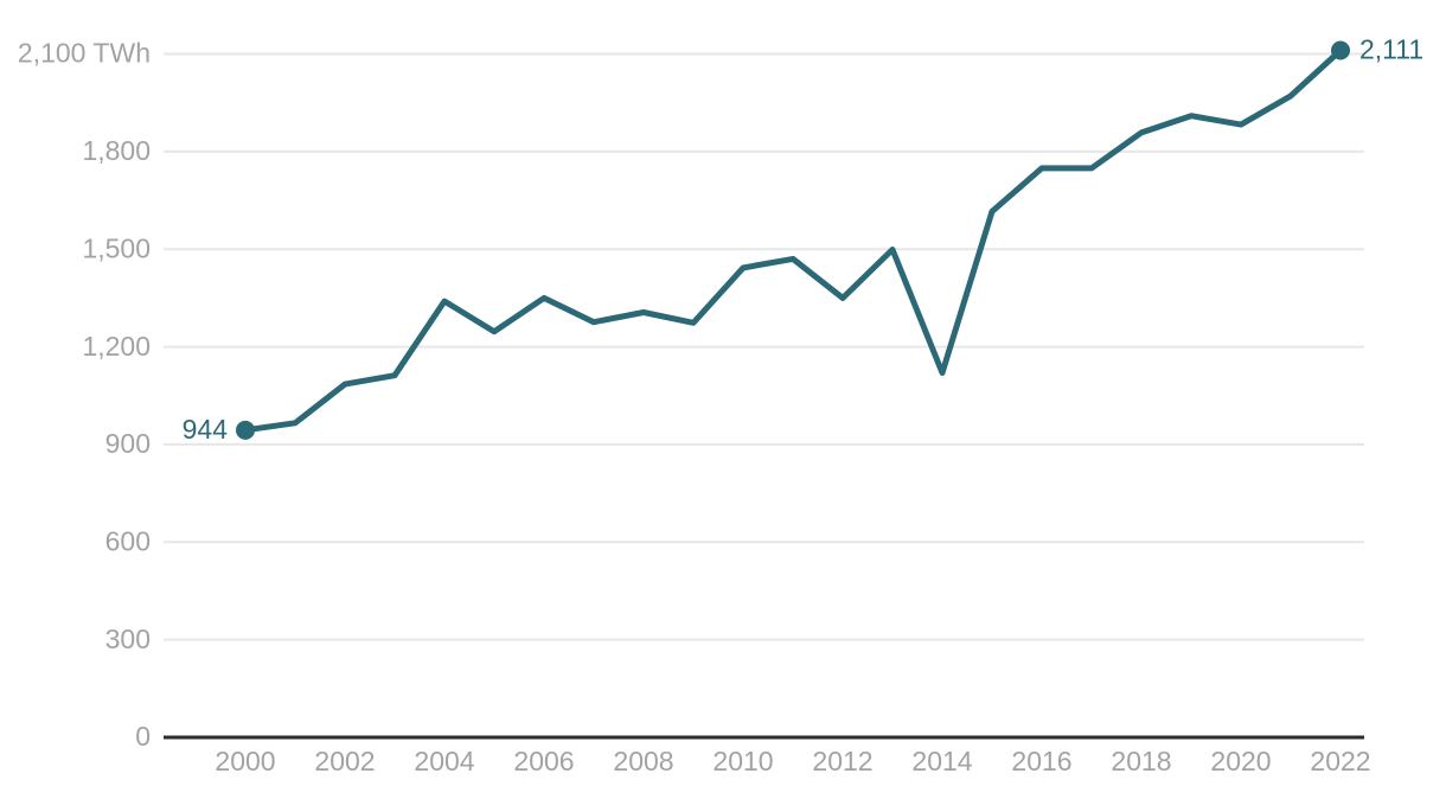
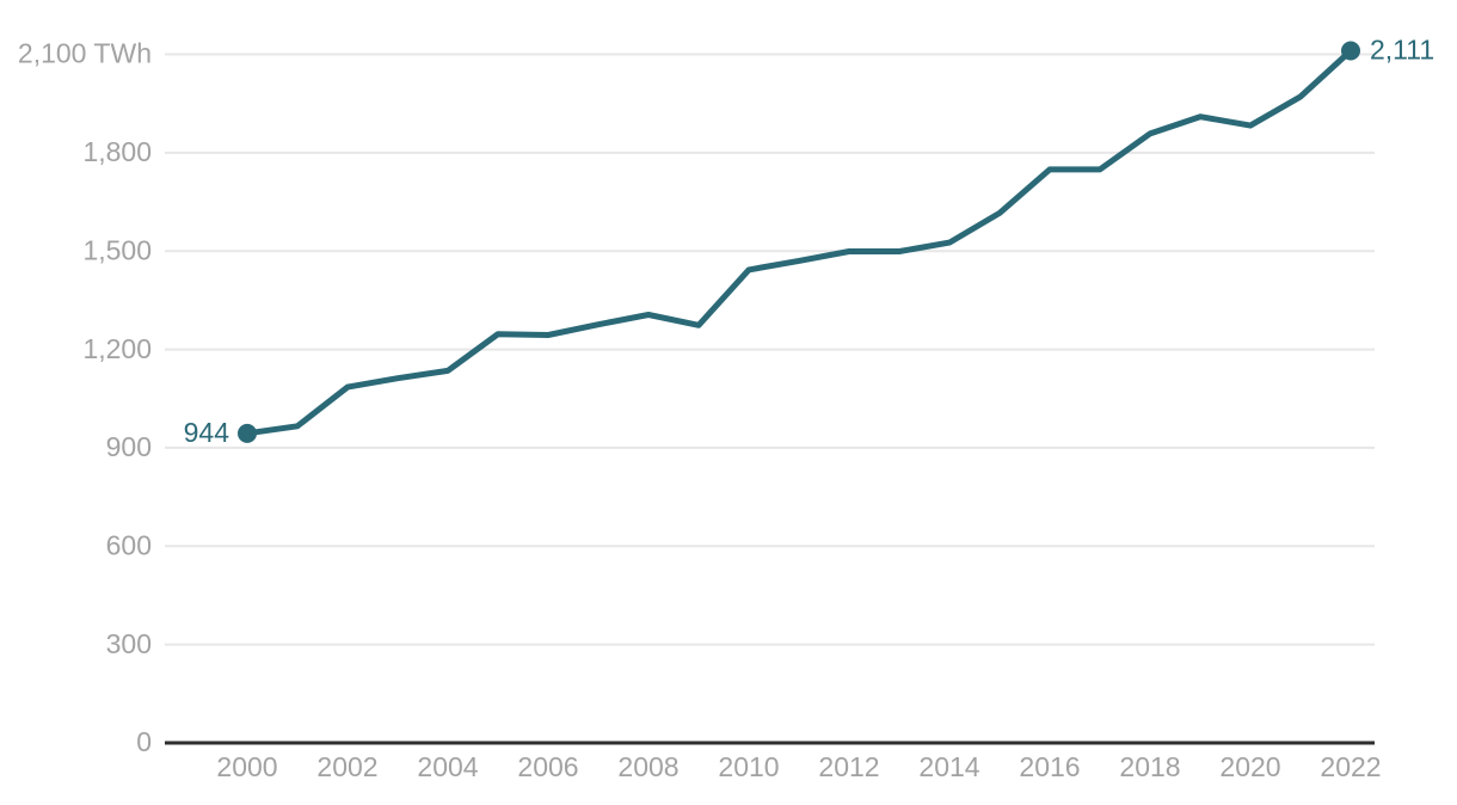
2004: 1340 -> 1140
2006: 1350 -> 1240
2012: 1350 -> 1500
2014: 1120 -> 1530
